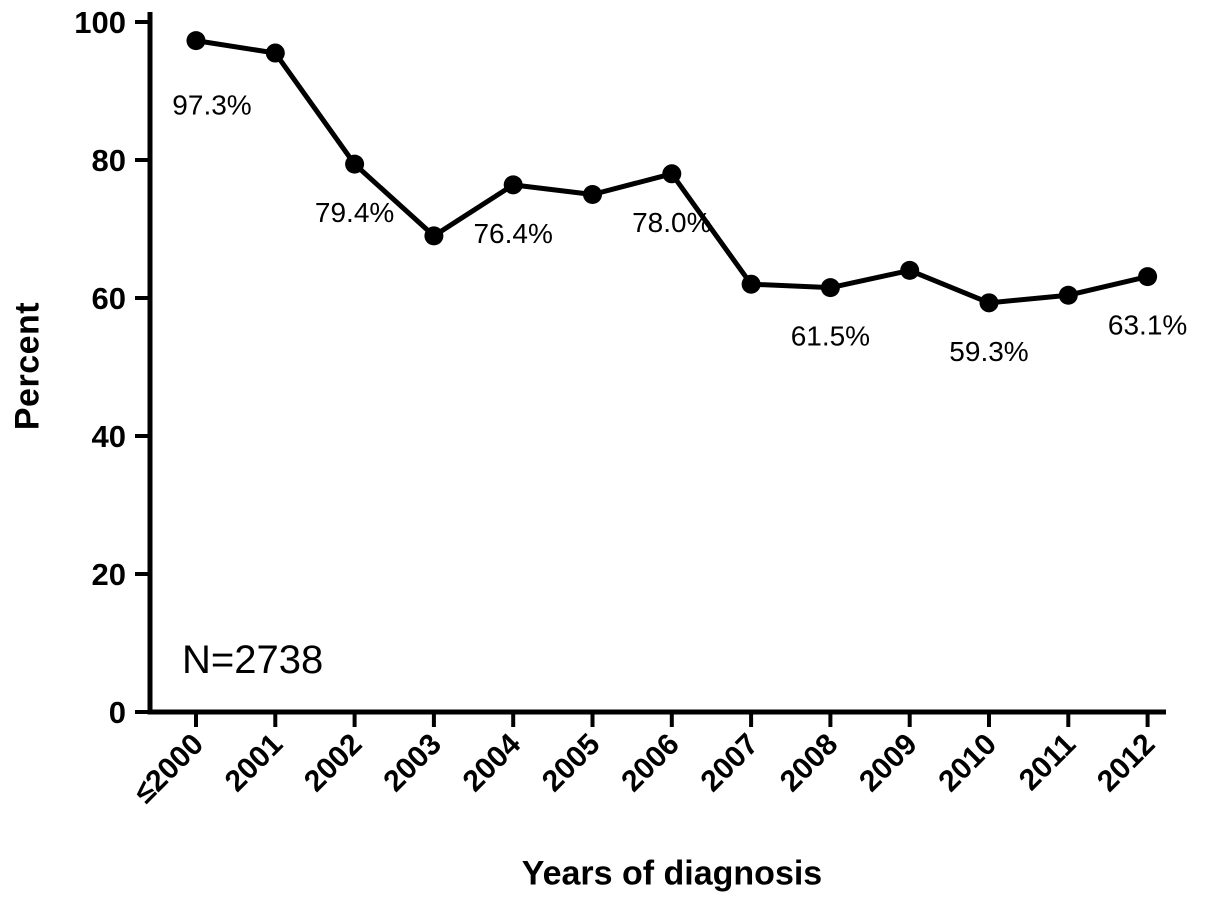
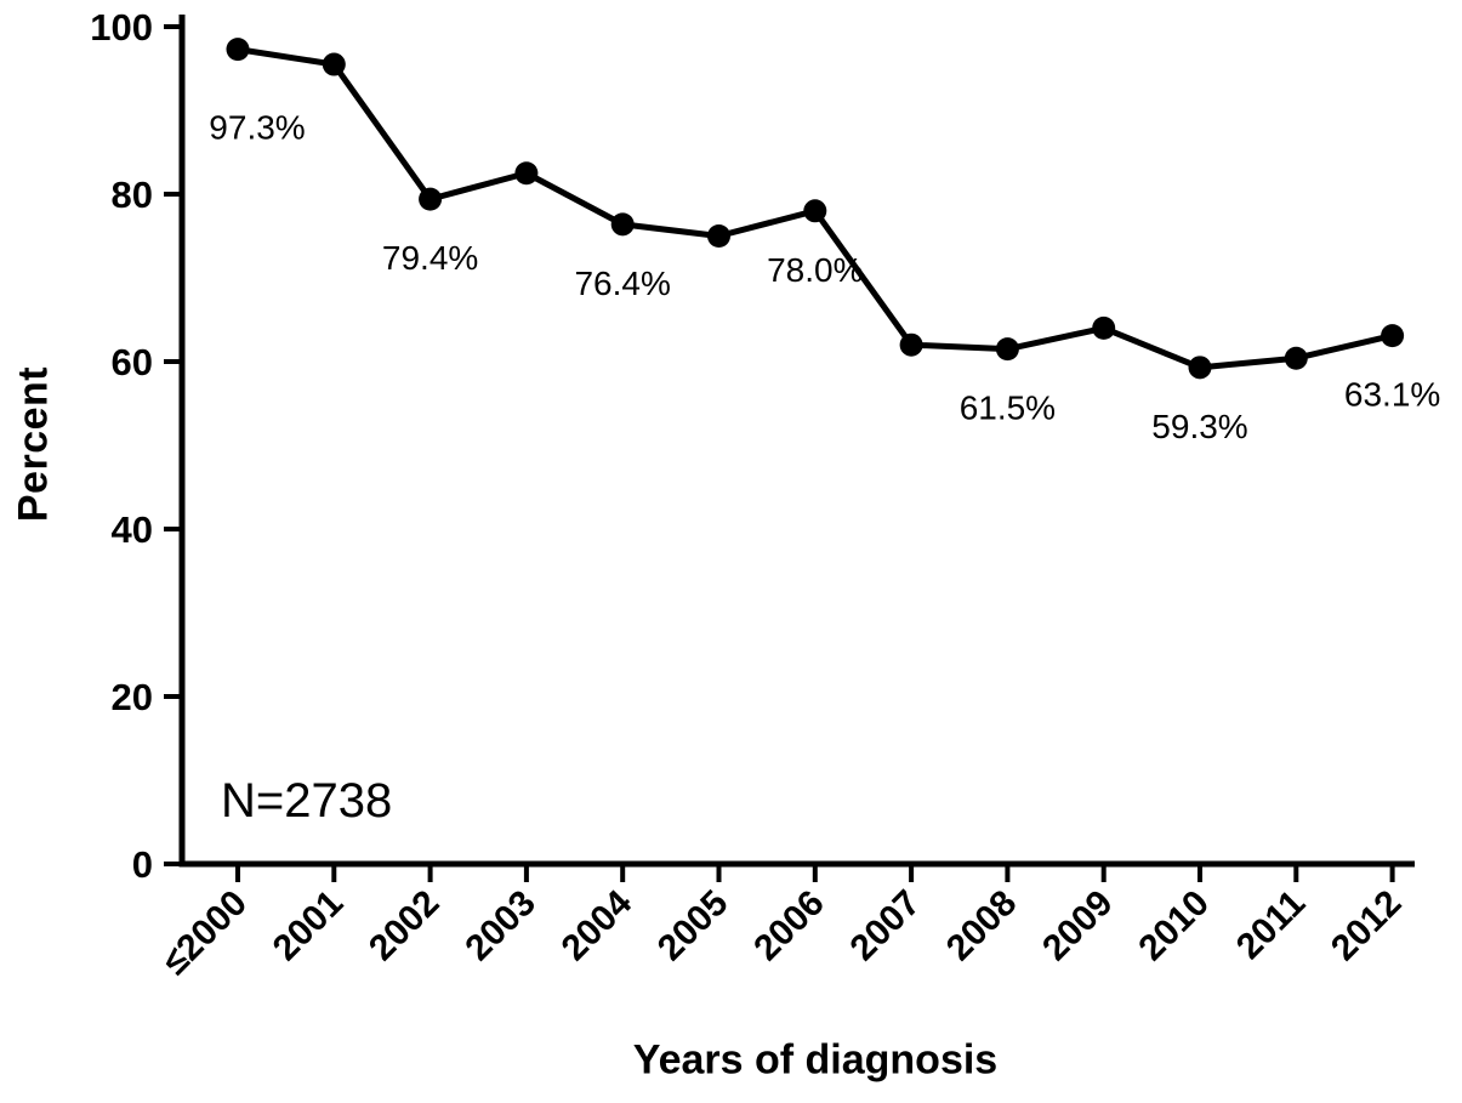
2003: 69 -> 82
